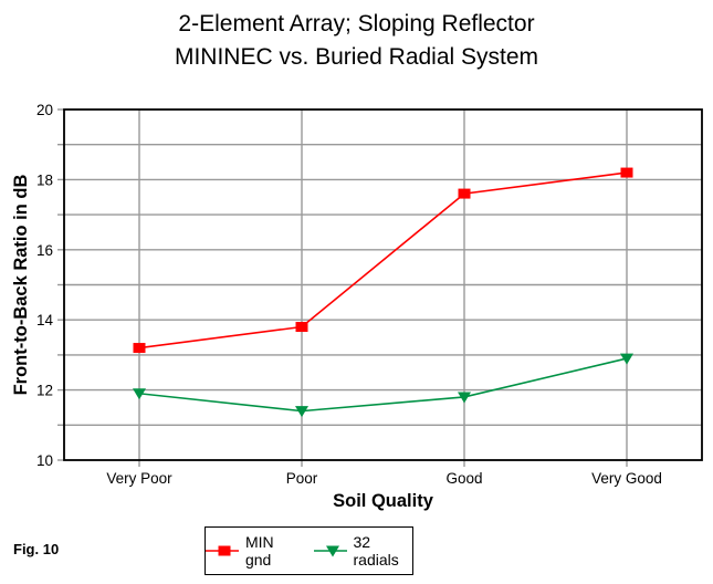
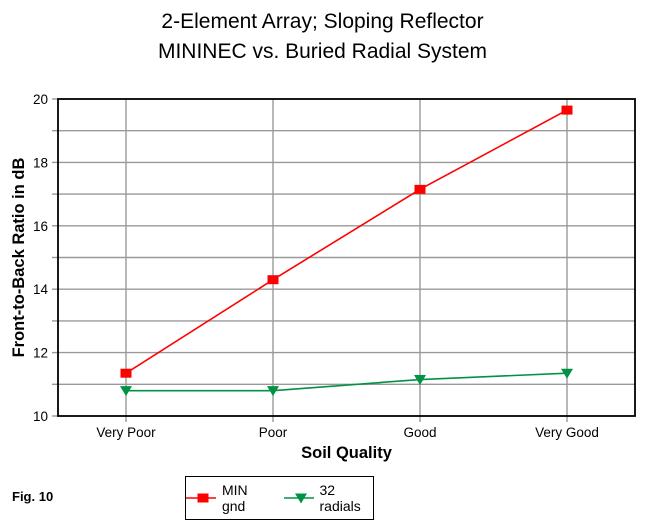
MIN gnd/Very Poor: 13.2 -> 11.3
32 radials/Very Poor: 11.9 -> 10.8
MIN gnd/Poor: 13.8 -> 14.3
32 radials/Poor: 11.4 -> 10.8
MIN gnd/Good: 17.6 -> 17.1
32 radials/Good: 11.8 -> 11.2
MIN gnd/Very Good: 18.2 -> 19.6
32 radials/Very Good: 12.9 -> 11.3
